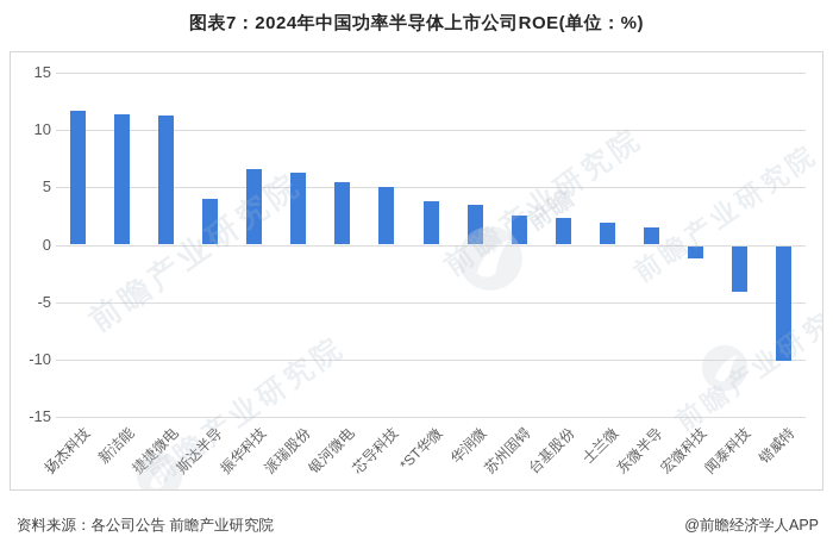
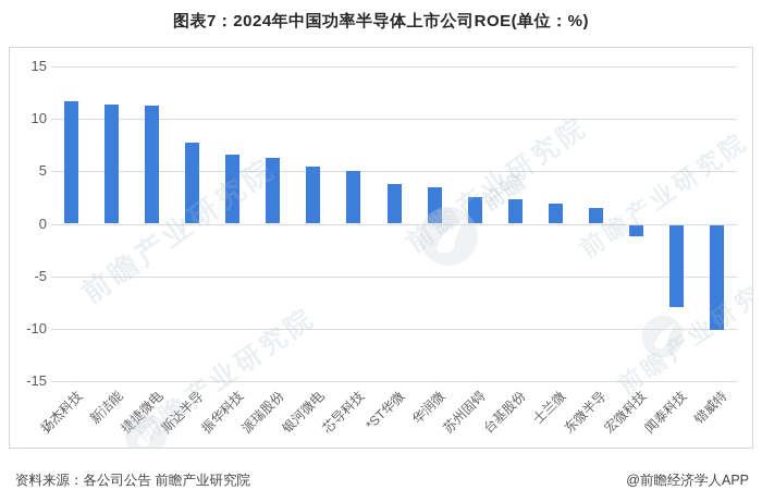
斯达半导: 4 -> 8
闻泰科技: -4 -> -8
